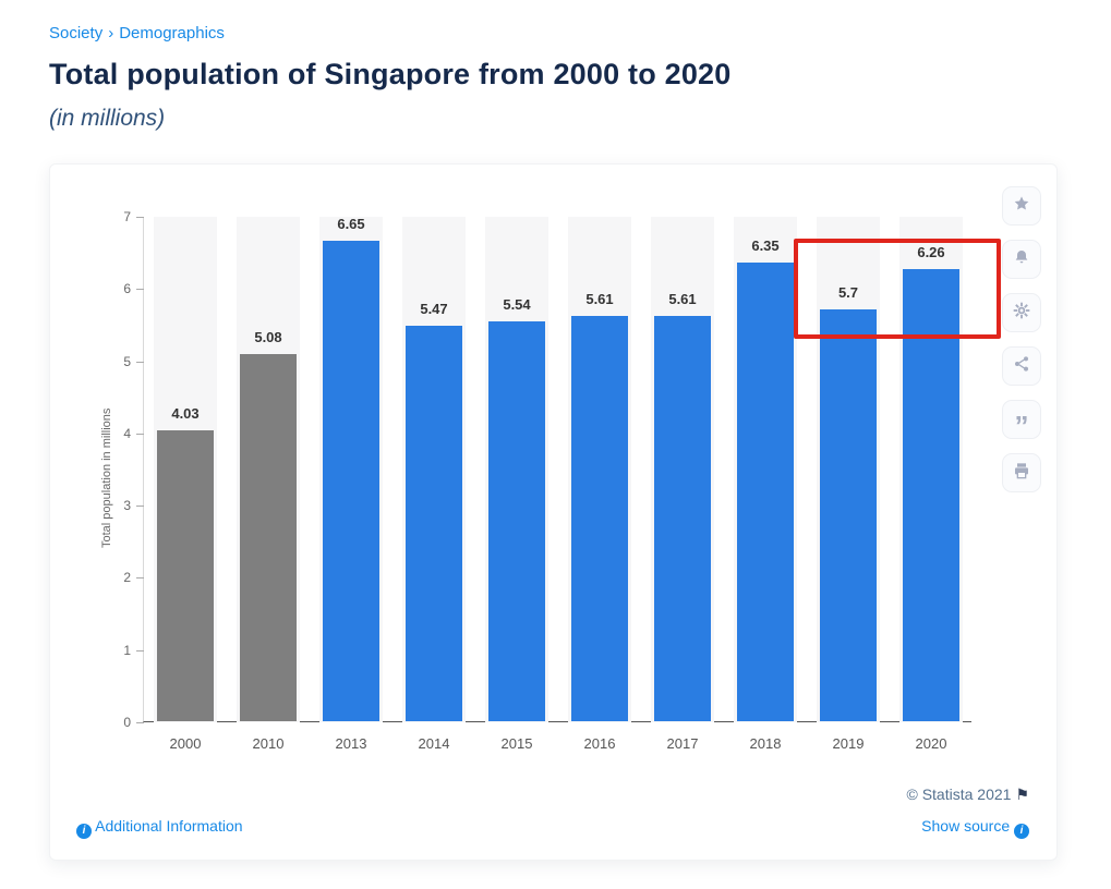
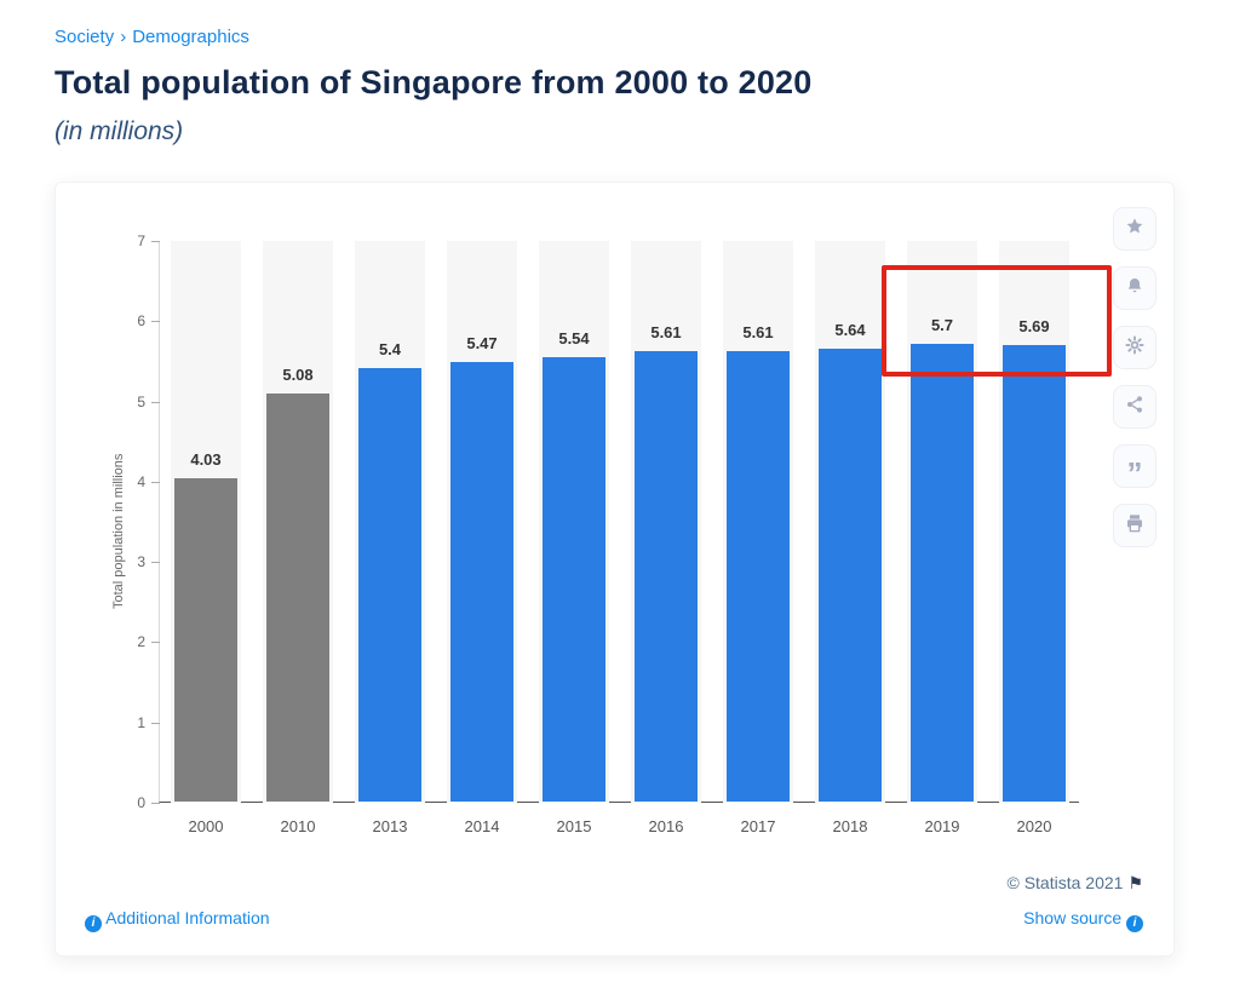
2013: 6.65 -> 5.4
2018: 6.35 -> 5.64
2020: 6.26 -> 5.69
